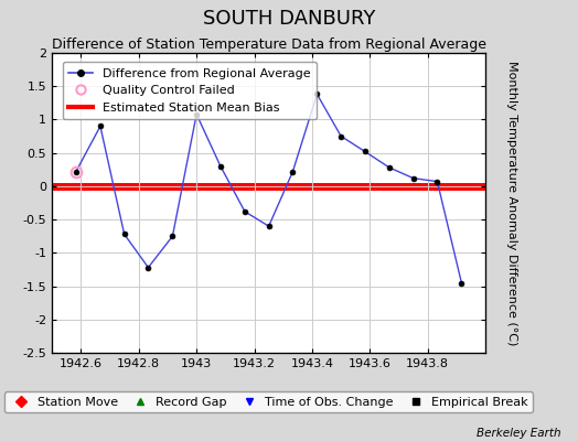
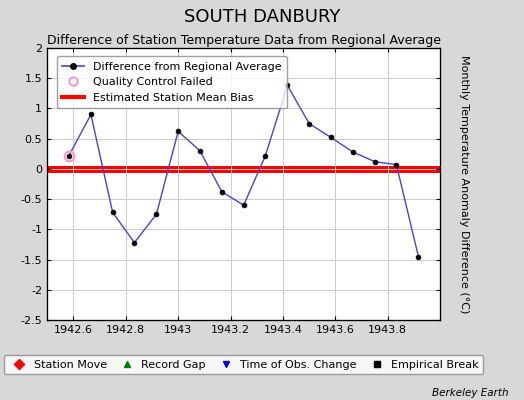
1943: 1.08 -> 0.62
